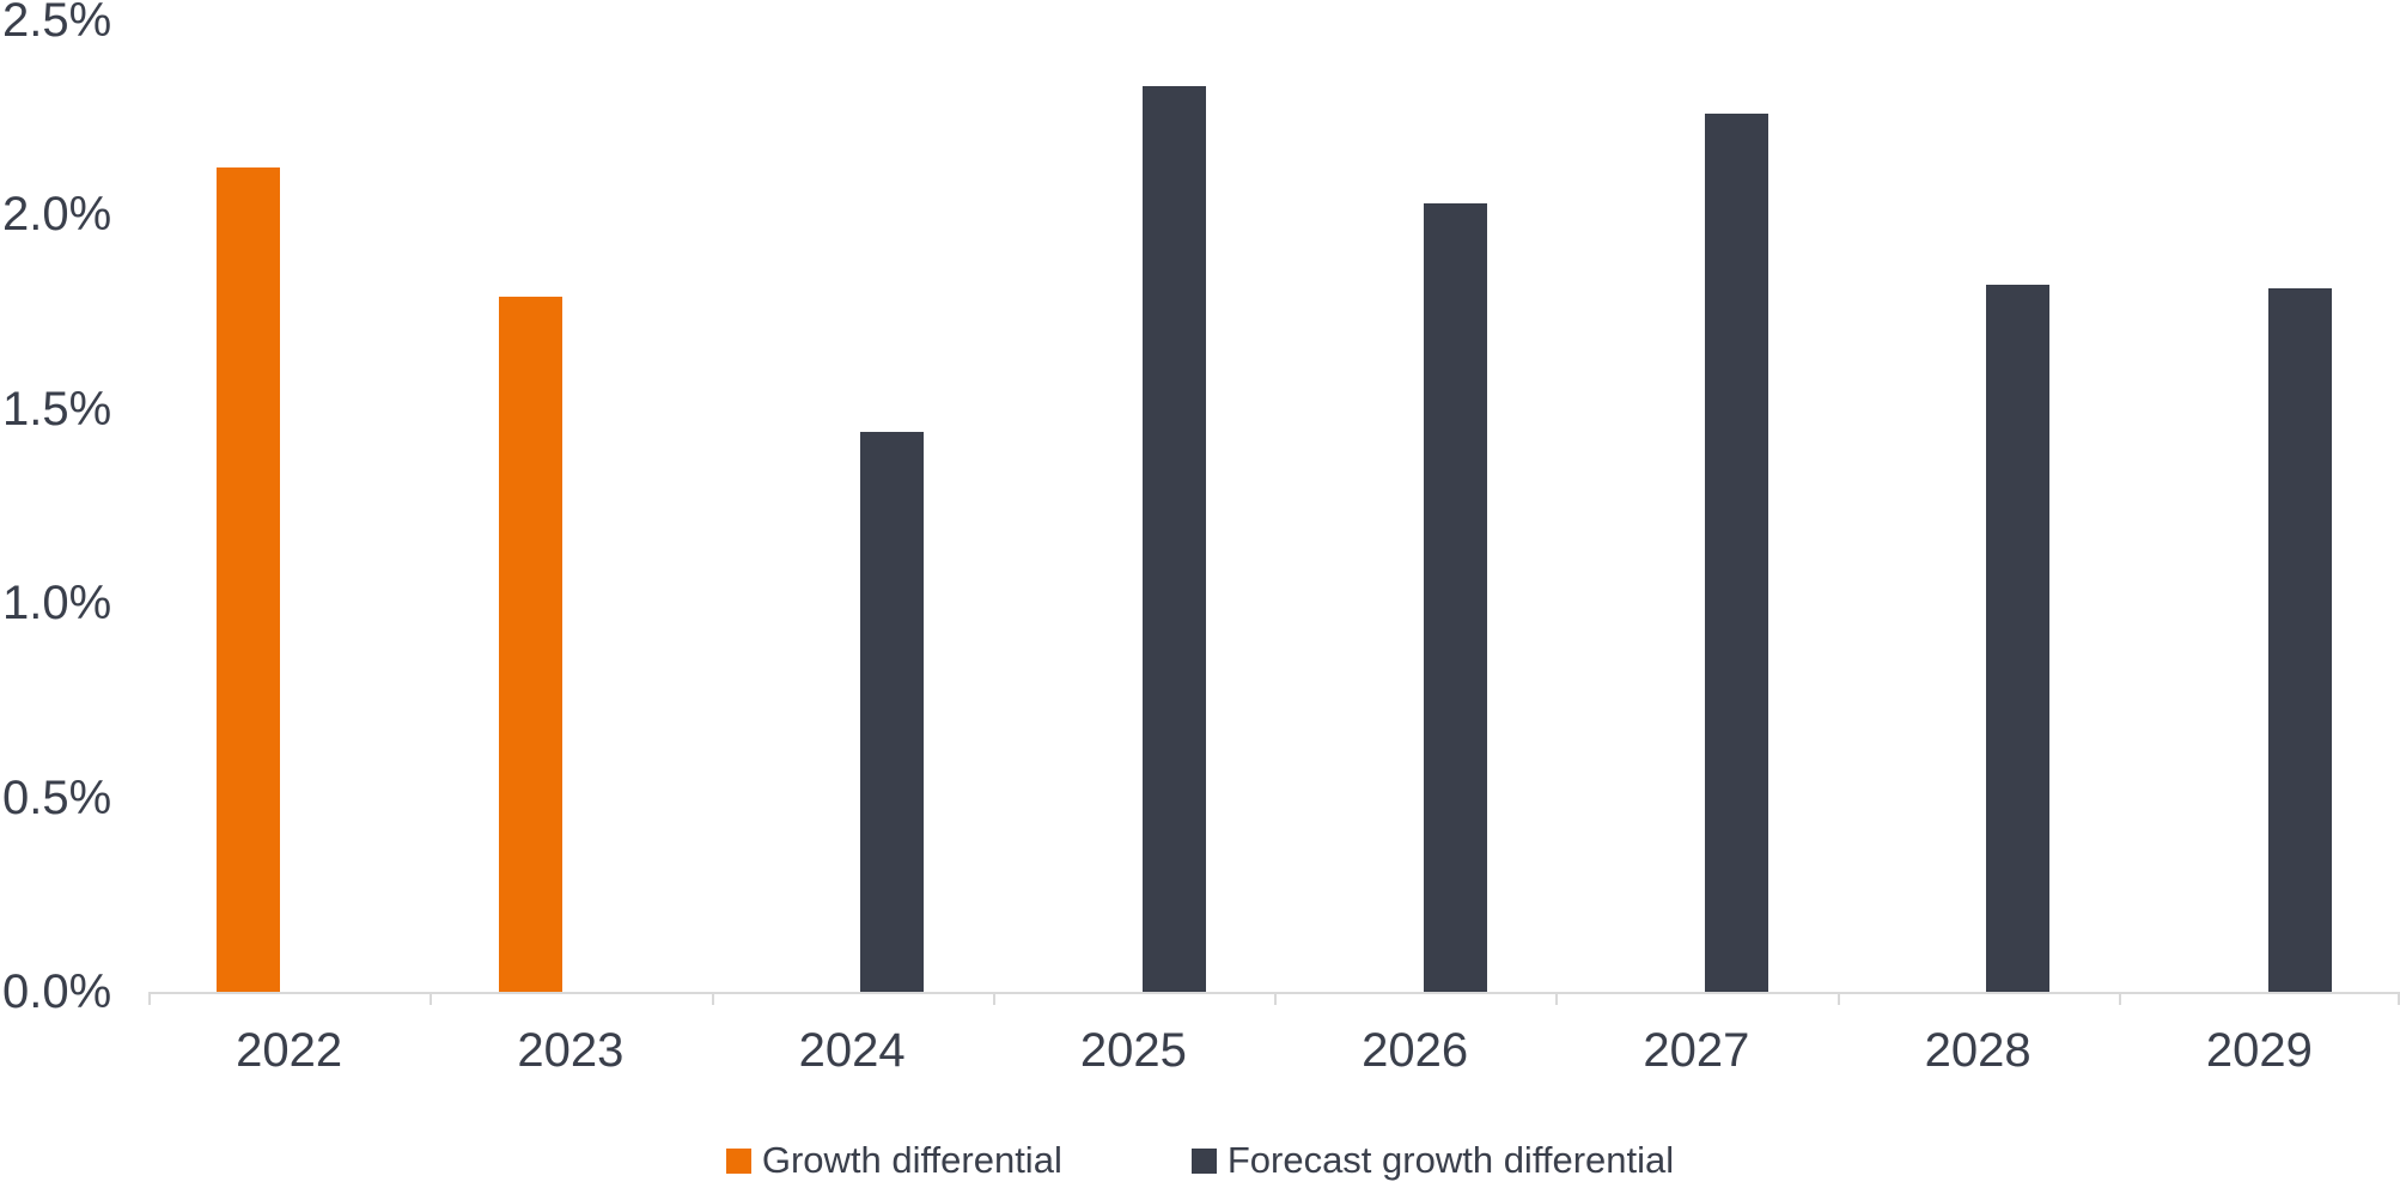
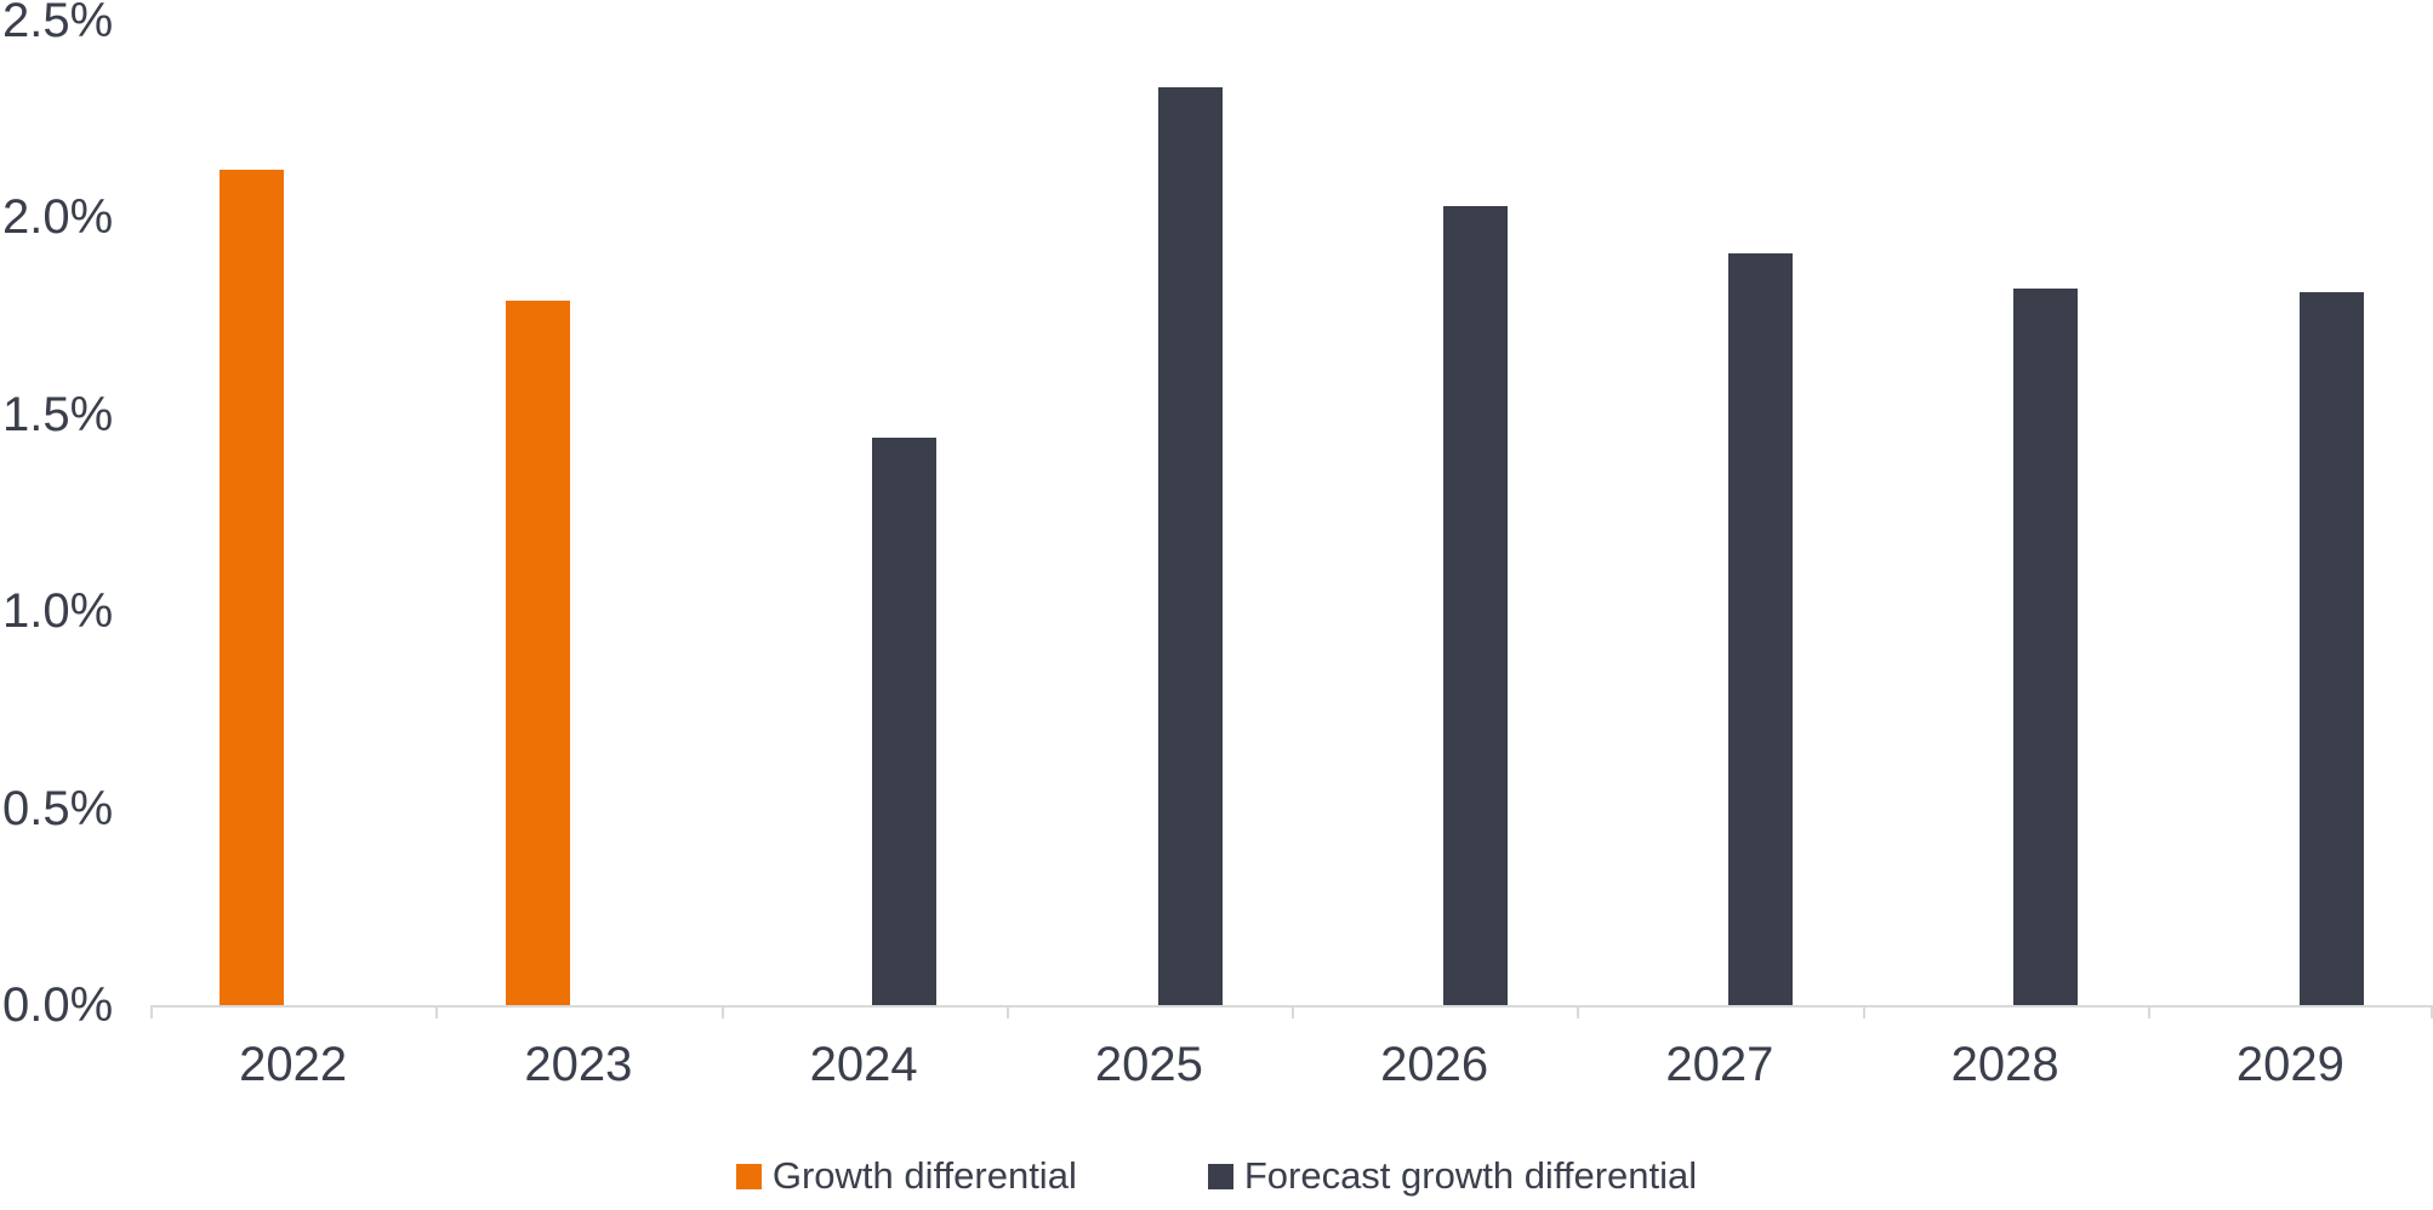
Forecast growth differential/2027: 2.26% -> 1.91%
